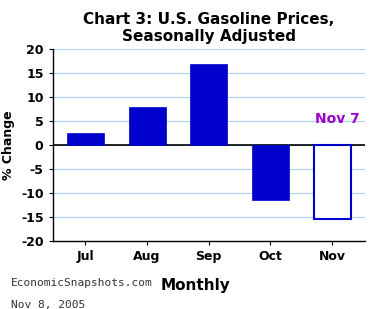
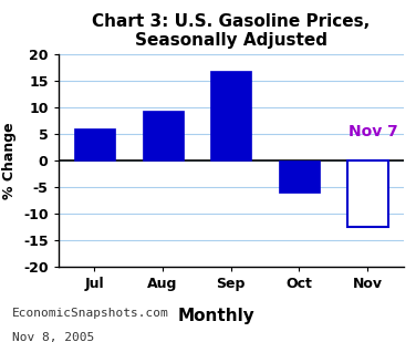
Jul: 2.5 -> 6.0
Aug: 8.0 -> 9.5
Oct: -11.5 -> -6.0
Nov: -15.5 -> -12.5
